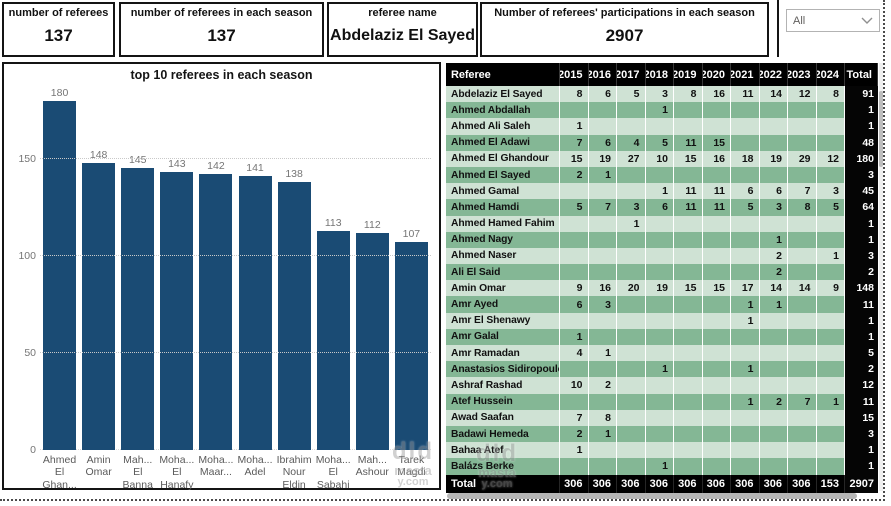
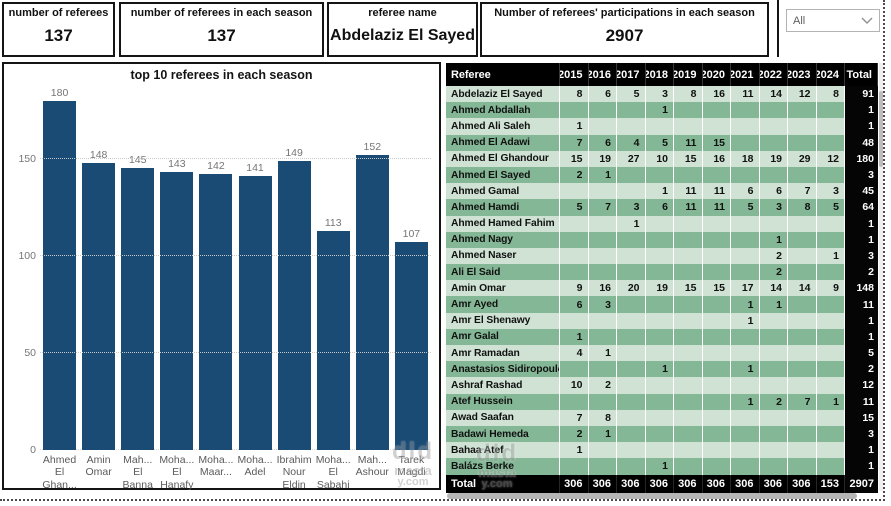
Ibrahim Nour Eldin: 138 -> 149
Mah... Ashour: 112 -> 152
